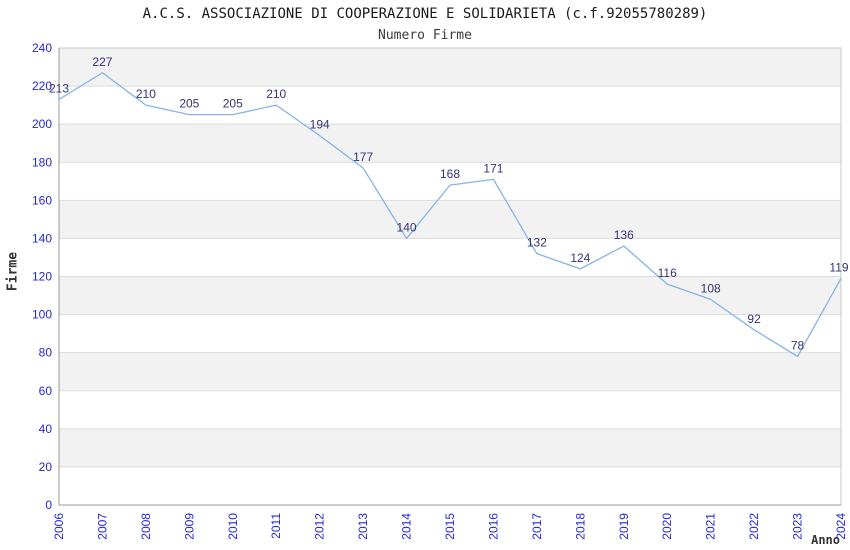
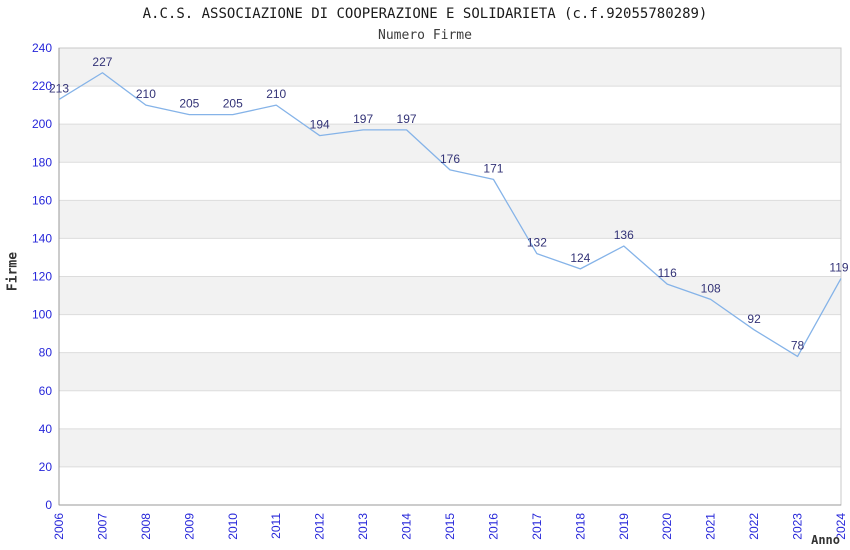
2013: 177 -> 197
2014: 140 -> 197
2015: 168 -> 176
